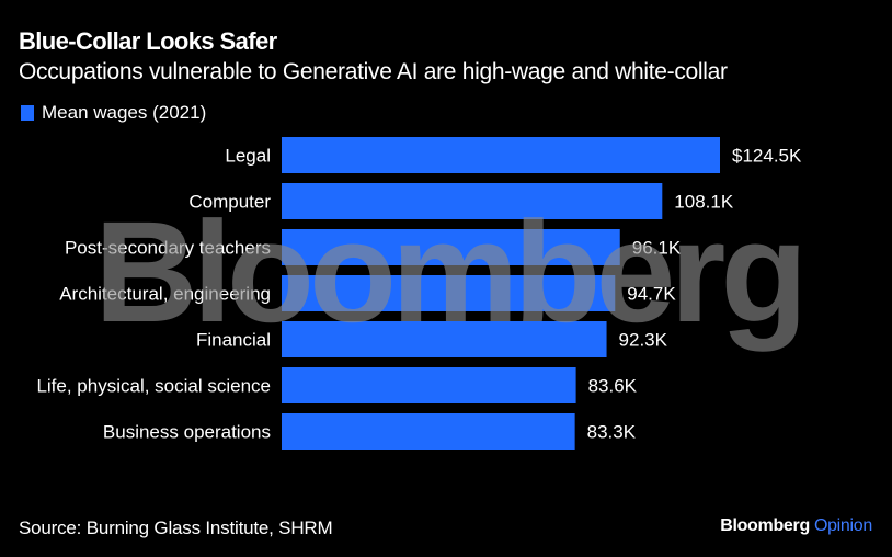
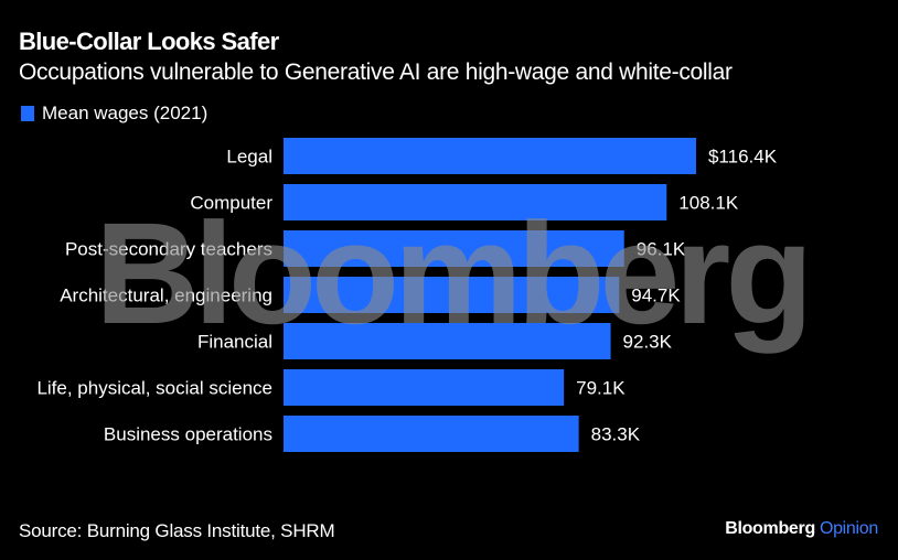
Legal: $124.5K -> $116.4K
Life, physical, social science: 83.6K -> 79.1K
